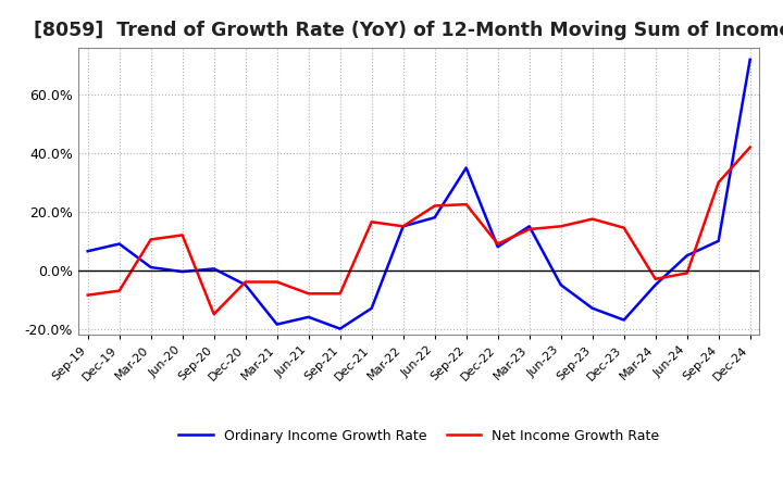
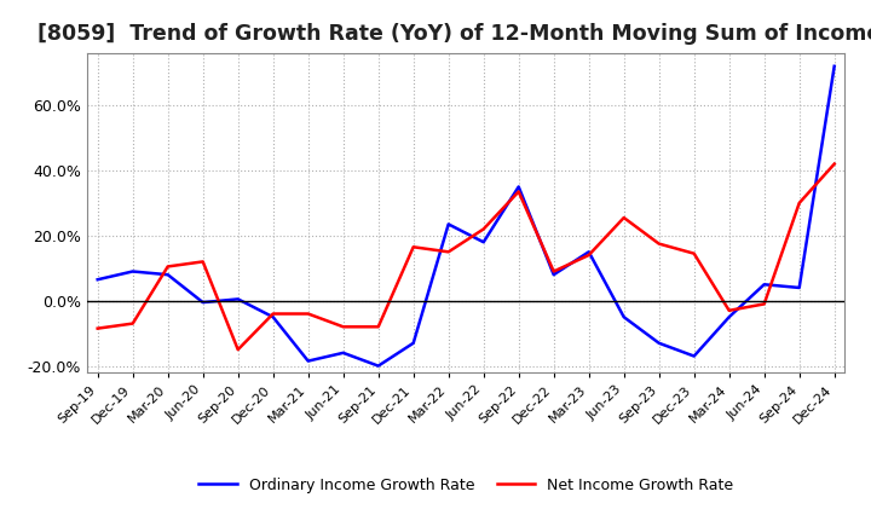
Ordinary Income Growth Rate/Mar-20: 1.0% -> 8.0%
Ordinary Income Growth Rate/Mar-22: 15.0% -> 23.5%
Net Income Growth Rate/Sep-22: 22.5% -> 33.5%
Net Income Growth Rate/Jun-23: 15.0% -> 25.5%
Ordinary Income Growth Rate/Sep-24: 10.0% -> 4.0%
